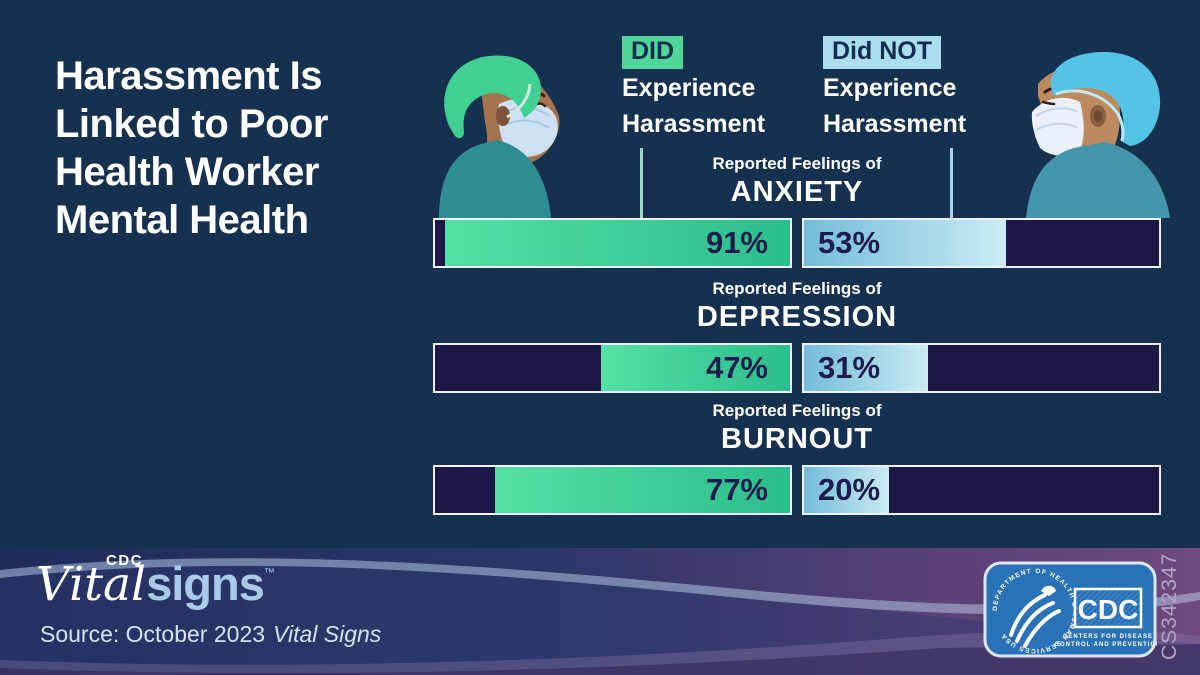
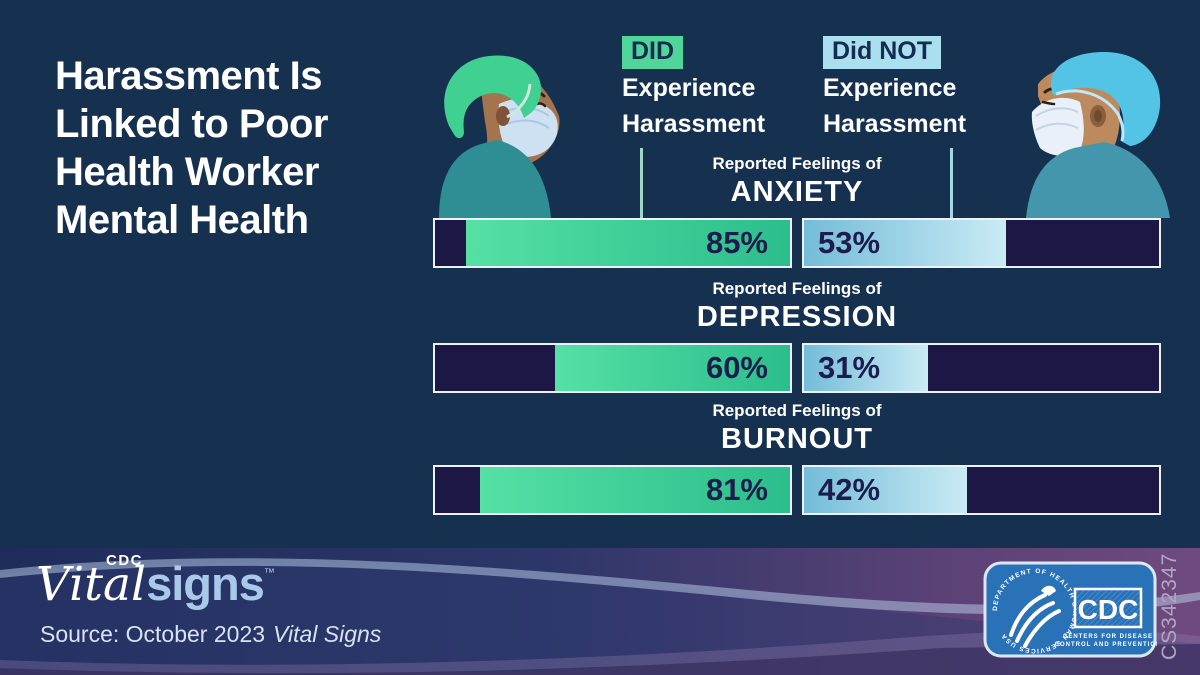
DID Experience Harassment/ANXIETY: 91% -> 85%
DID Experience Harassment/DEPRESSION: 47% -> 60%
DID Experience Harassment/BURNOUT: 77% -> 81%
Did NOT Experience Harassment/BURNOUT: 20% -> 42%
